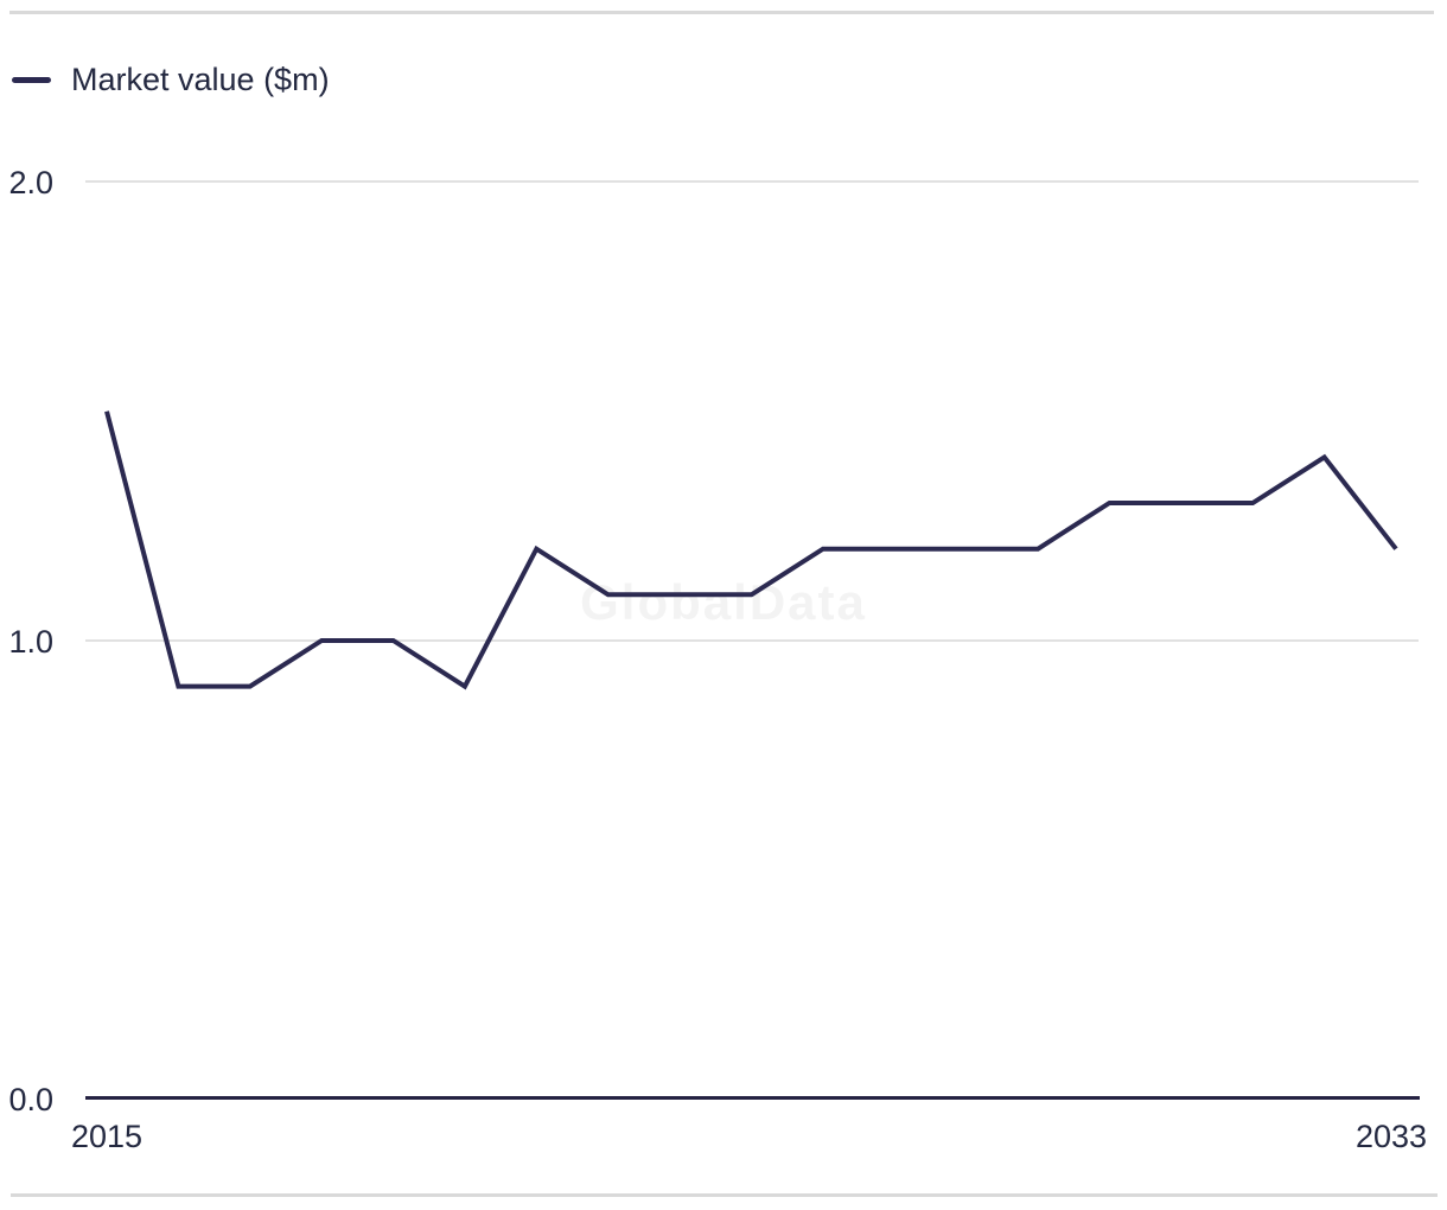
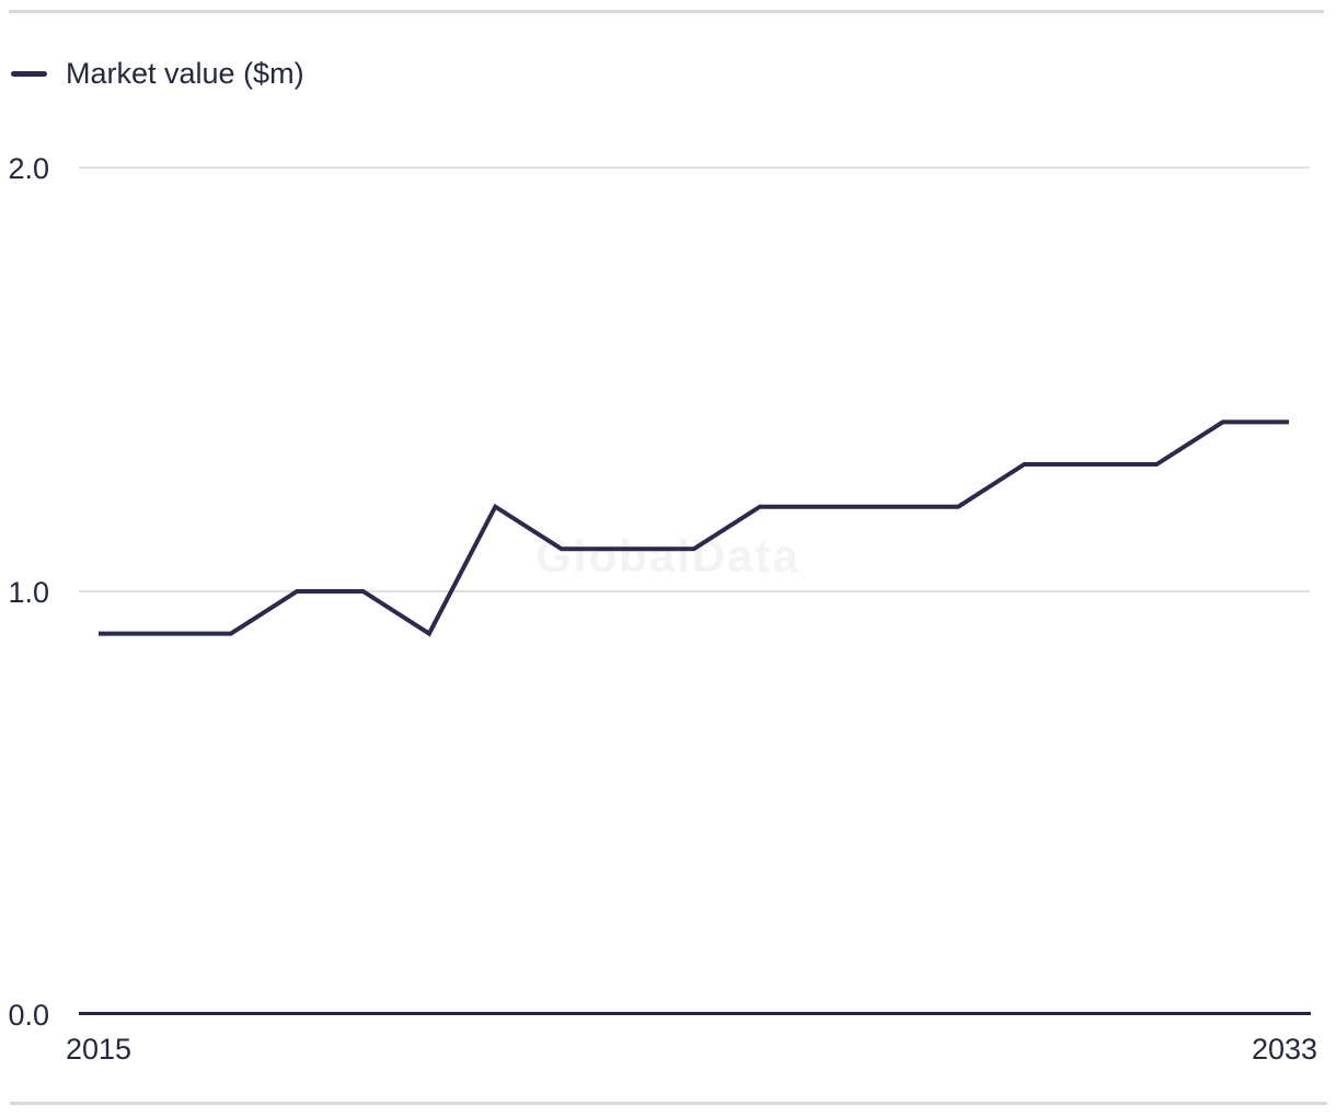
2015: 1.5 -> 0.9
2033: 1.2 -> 1.4
